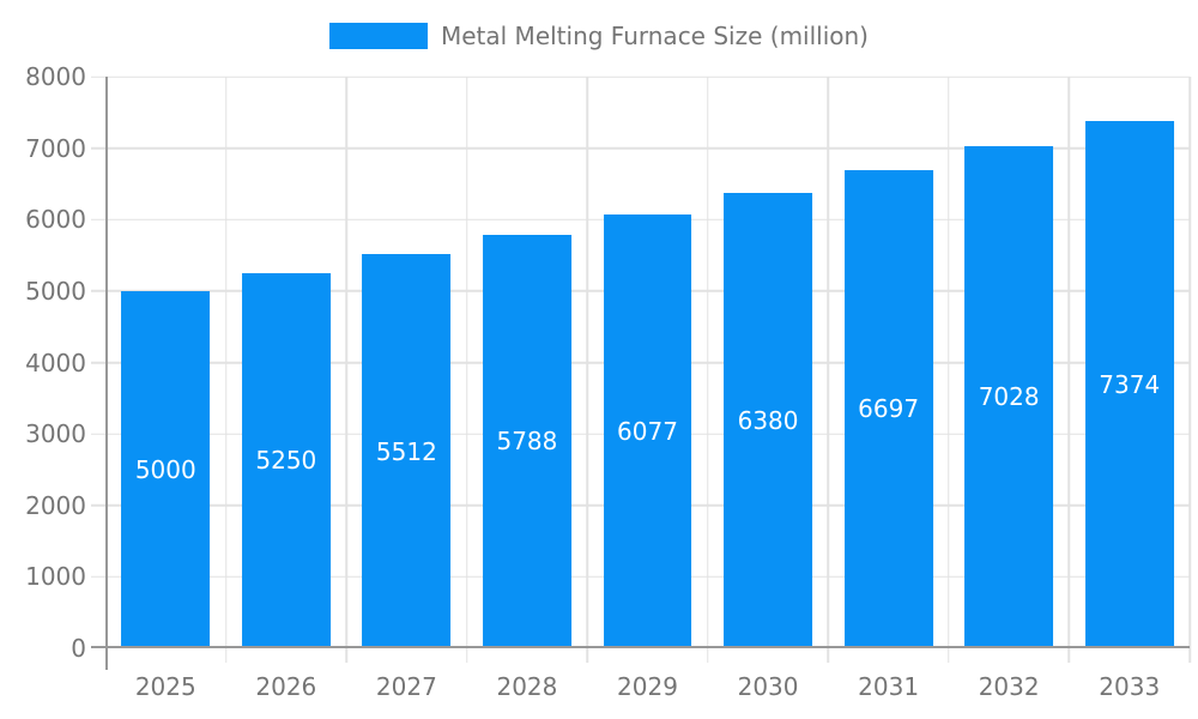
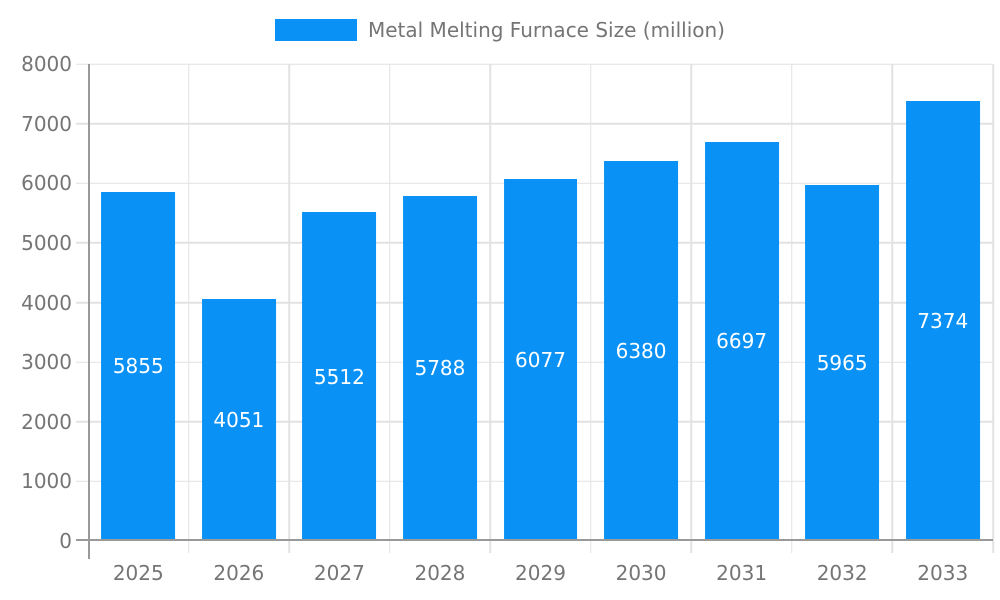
2025: 5000 -> 5855
2026: 5250 -> 4051
2032: 7028 -> 5965
